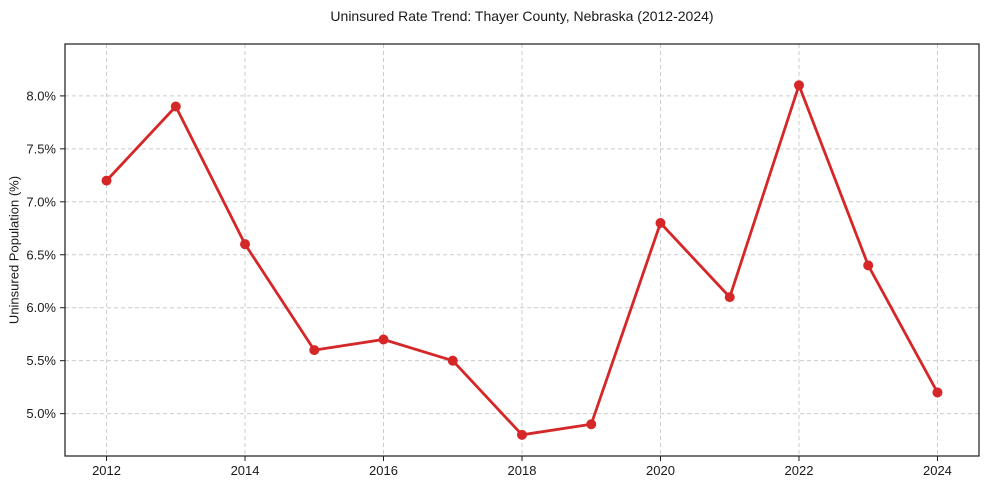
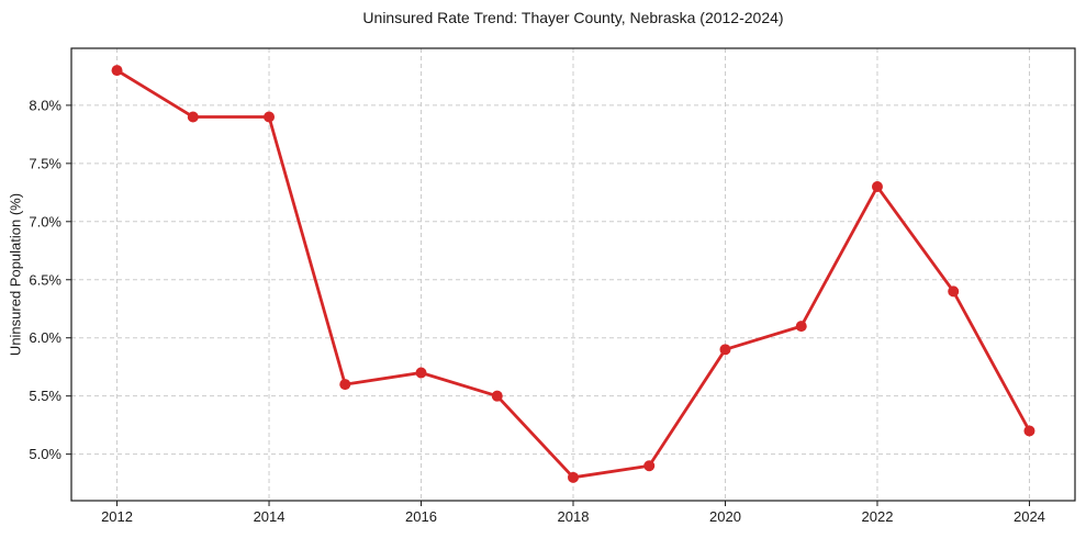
2012: 7.2% -> 8.3%
2014: 6.6% -> 7.9%
2020: 6.8% -> 5.9%
2022: 8.1% -> 7.3%
